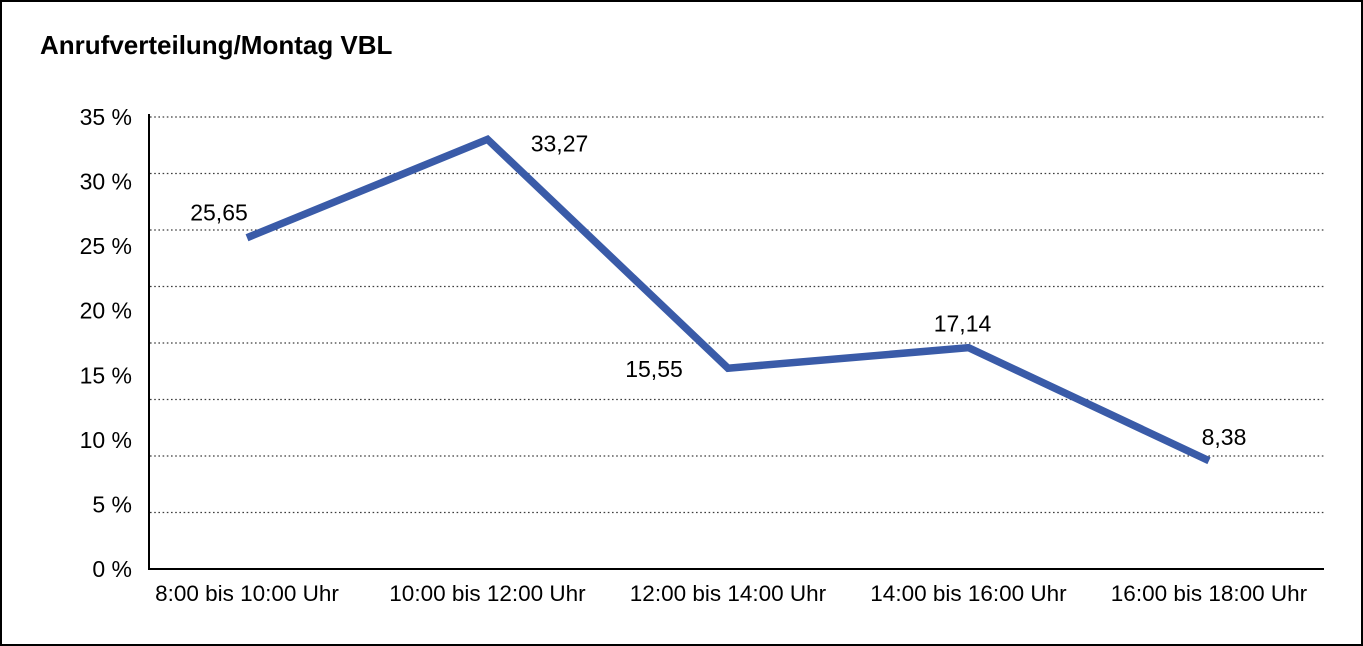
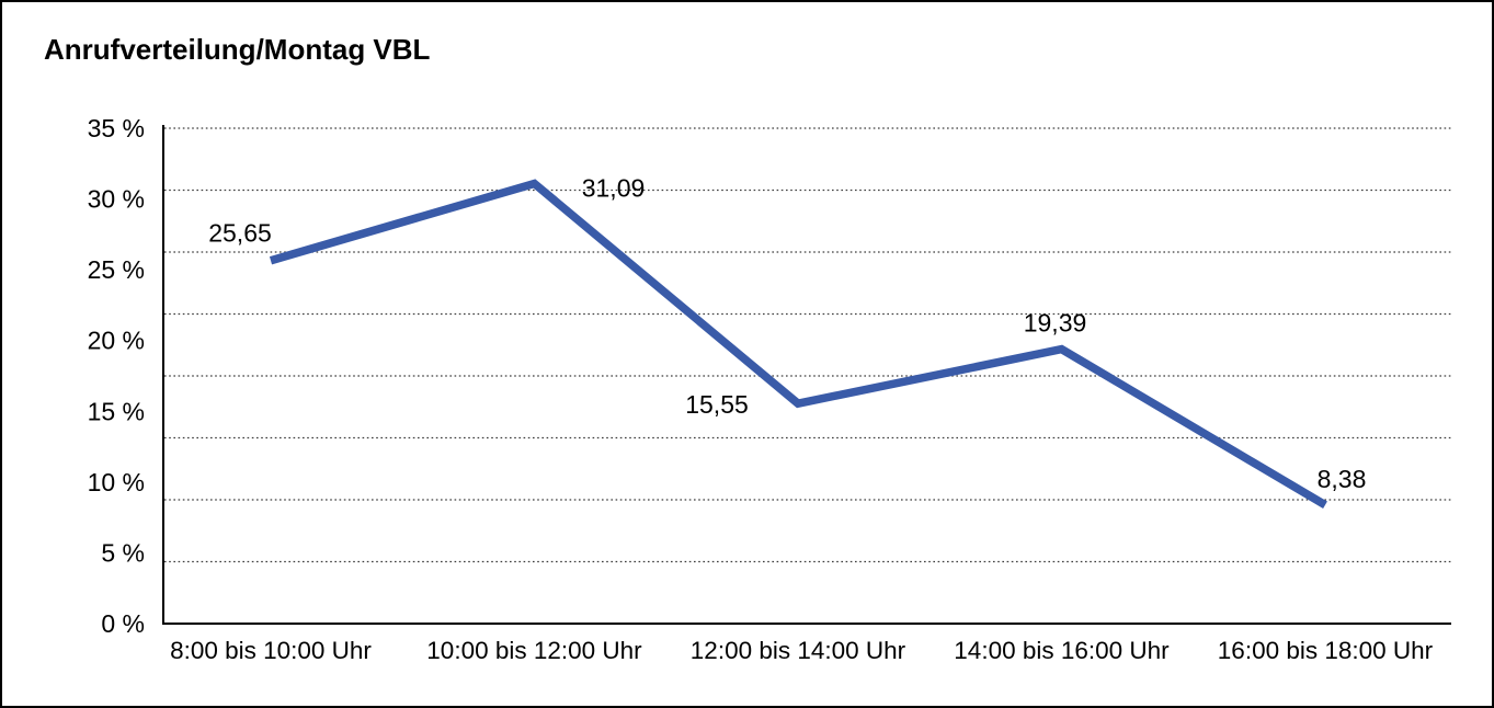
10:00 bis 12:00 Uhr: 33,27 -> 31,09
14:00 bis 16:00 Uhr: 17,14 -> 19,39
